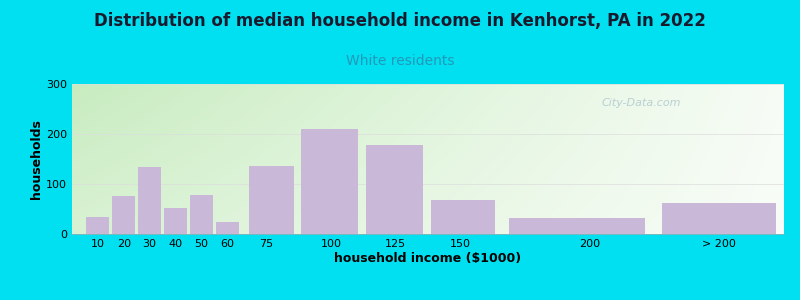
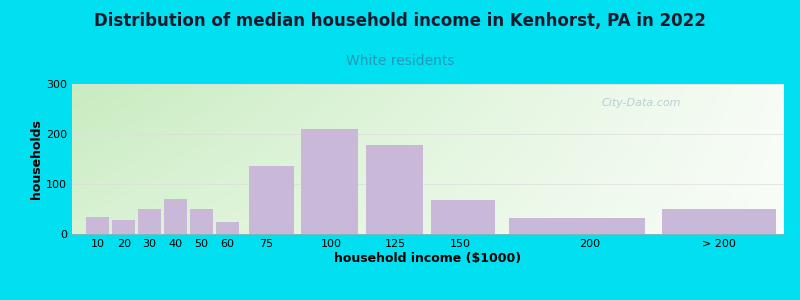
20: 76 -> 28
30: 134 -> 50
40: 52 -> 70
50: 78 -> 50
> 200: 62 -> 50
